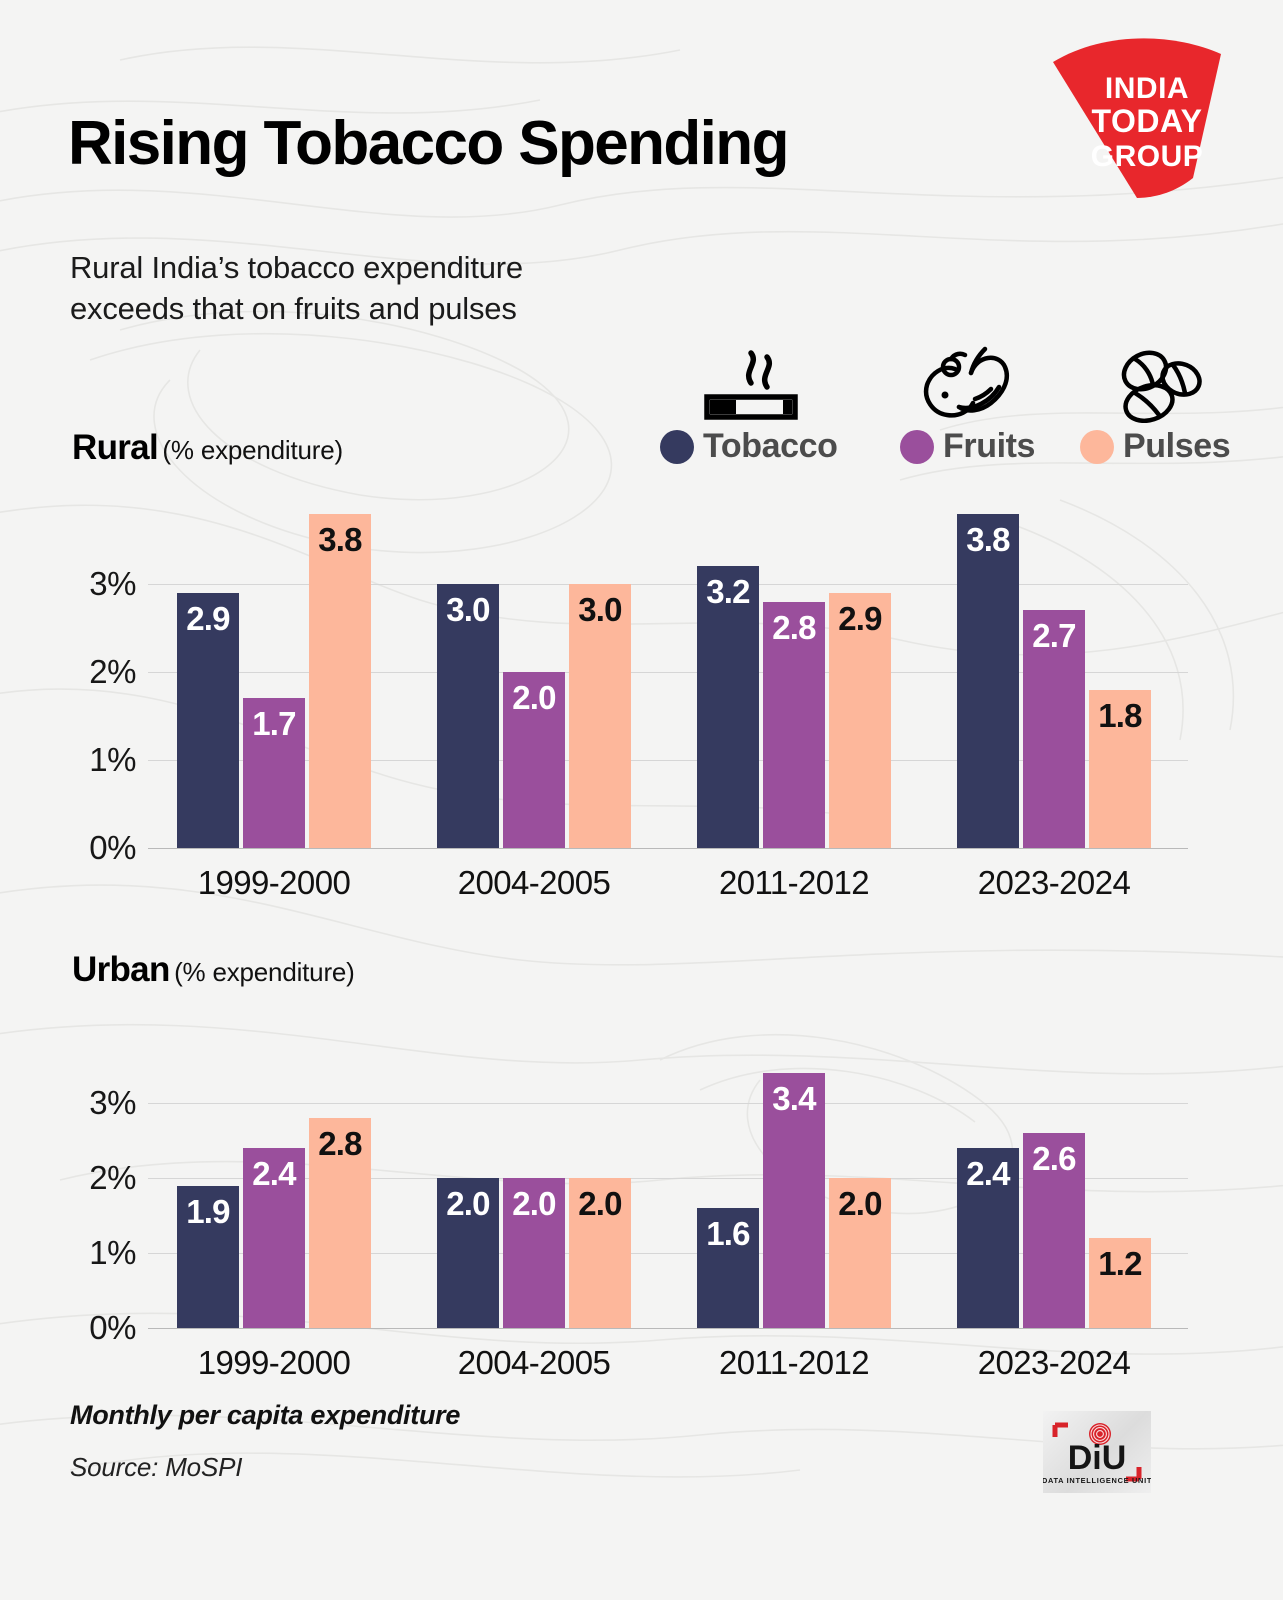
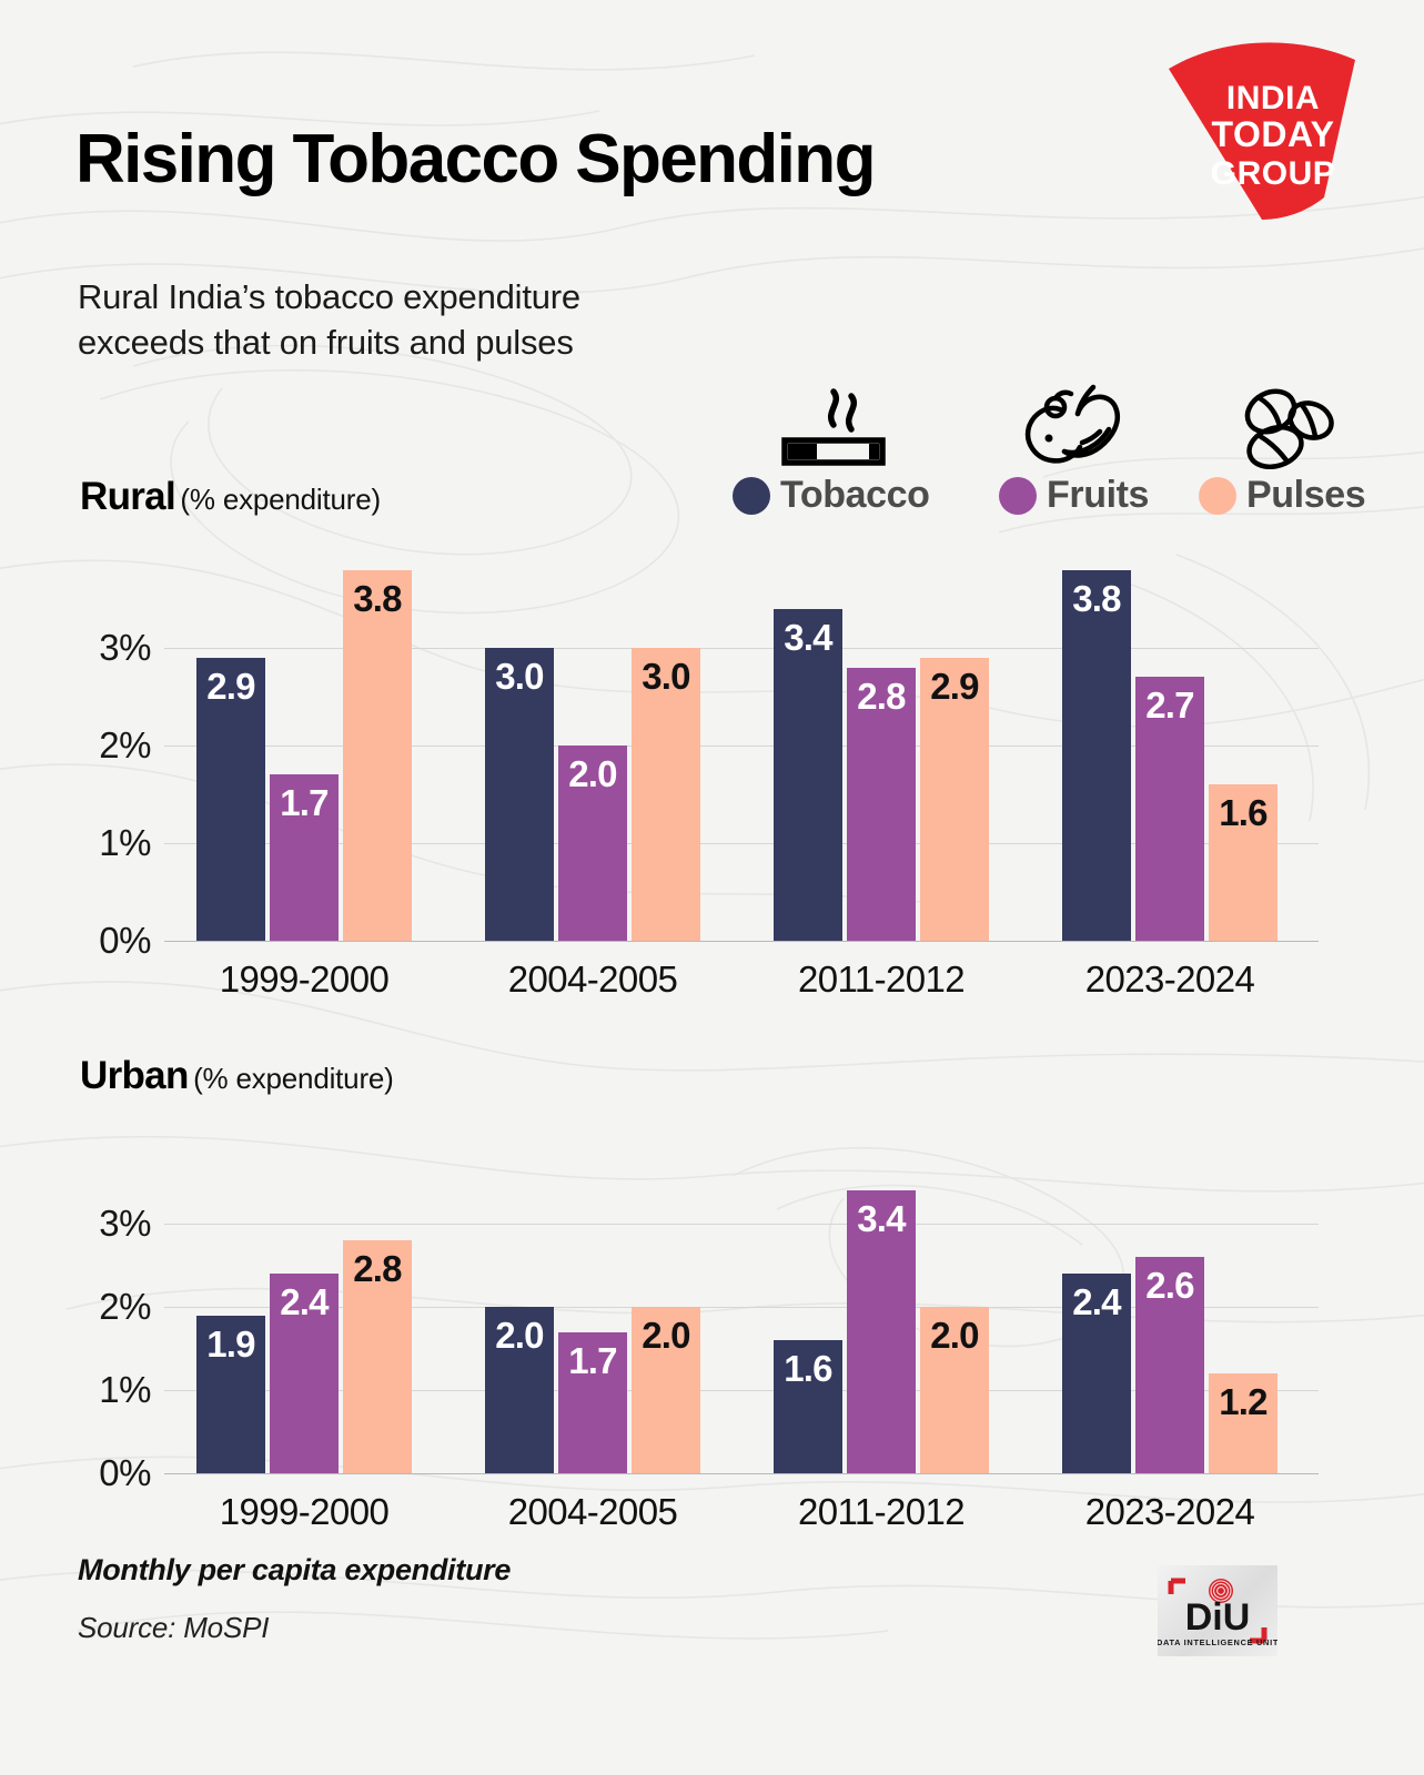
Rural (% expenditure)/Tobacco/2011-2012: 3.2 -> 3.4
Rural (% expenditure)/Pulses/2023-2024: 1.8 -> 1.6
Urban (% expenditure)/Fruits/2004-2005: 2.0 -> 1.7
